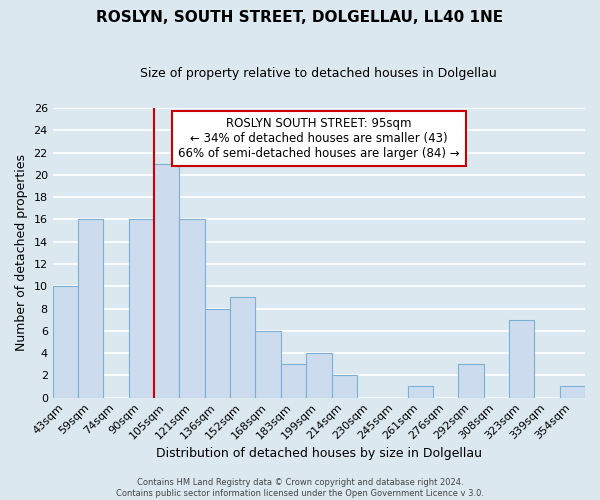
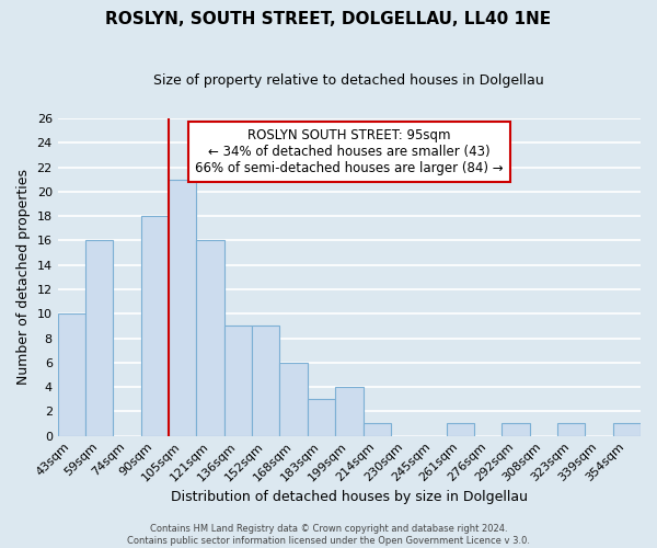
90sqm: 16 -> 18
136sqm: 8 -> 9
214sqm: 2 -> 1
292sqm: 3 -> 1
323sqm: 7 -> 1
